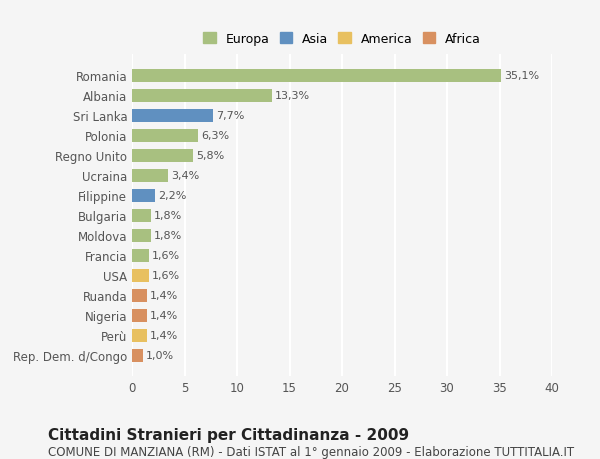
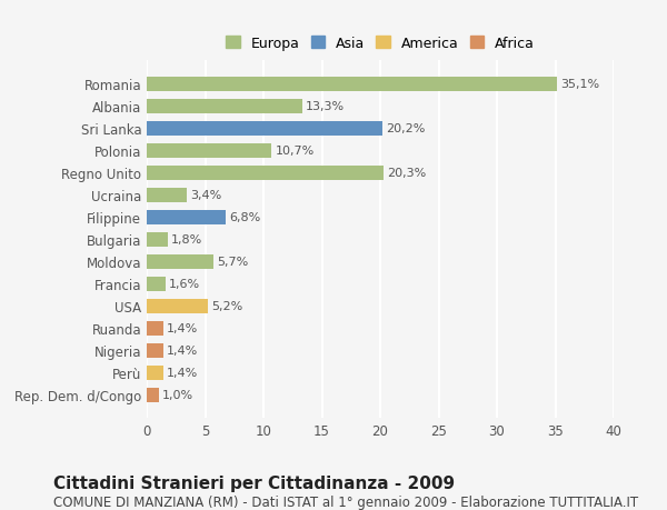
Sri Lanka: 7,7% -> 20,2%
Polonia: 6,3% -> 10,7%
Regno Unito: 5,8% -> 20,3%
Filippine: 2,2% -> 6,8%
Moldova: 1,8% -> 5,7%
USA: 1,6% -> 5,2%
